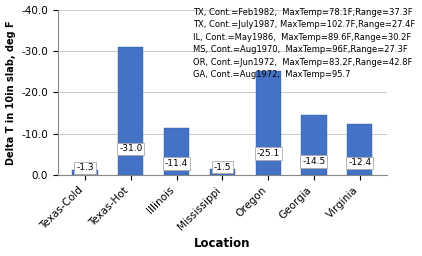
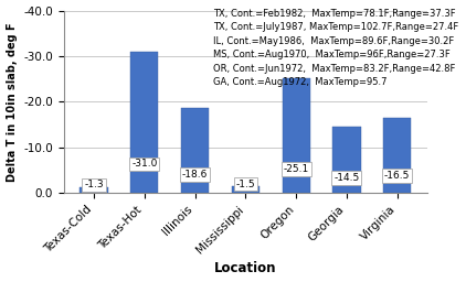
Illinois: -11.4 -> -18.6
Virginia: -12.4 -> -16.5
